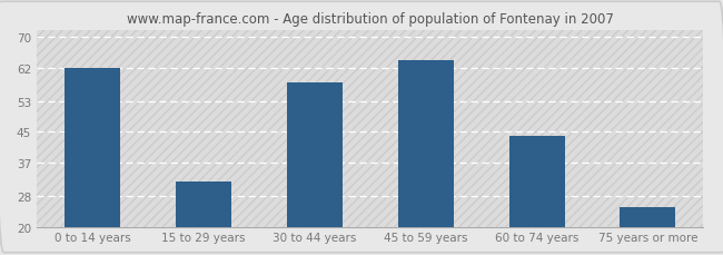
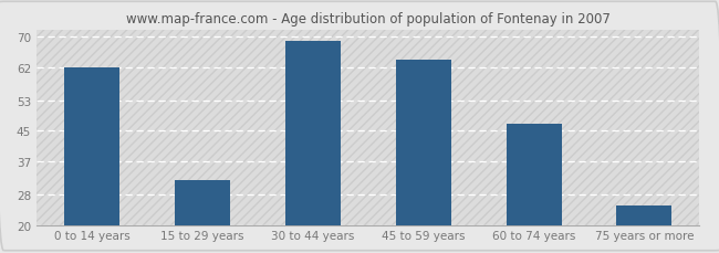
30 to 44 years: 58 -> 69
60 to 74 years: 44 -> 47
